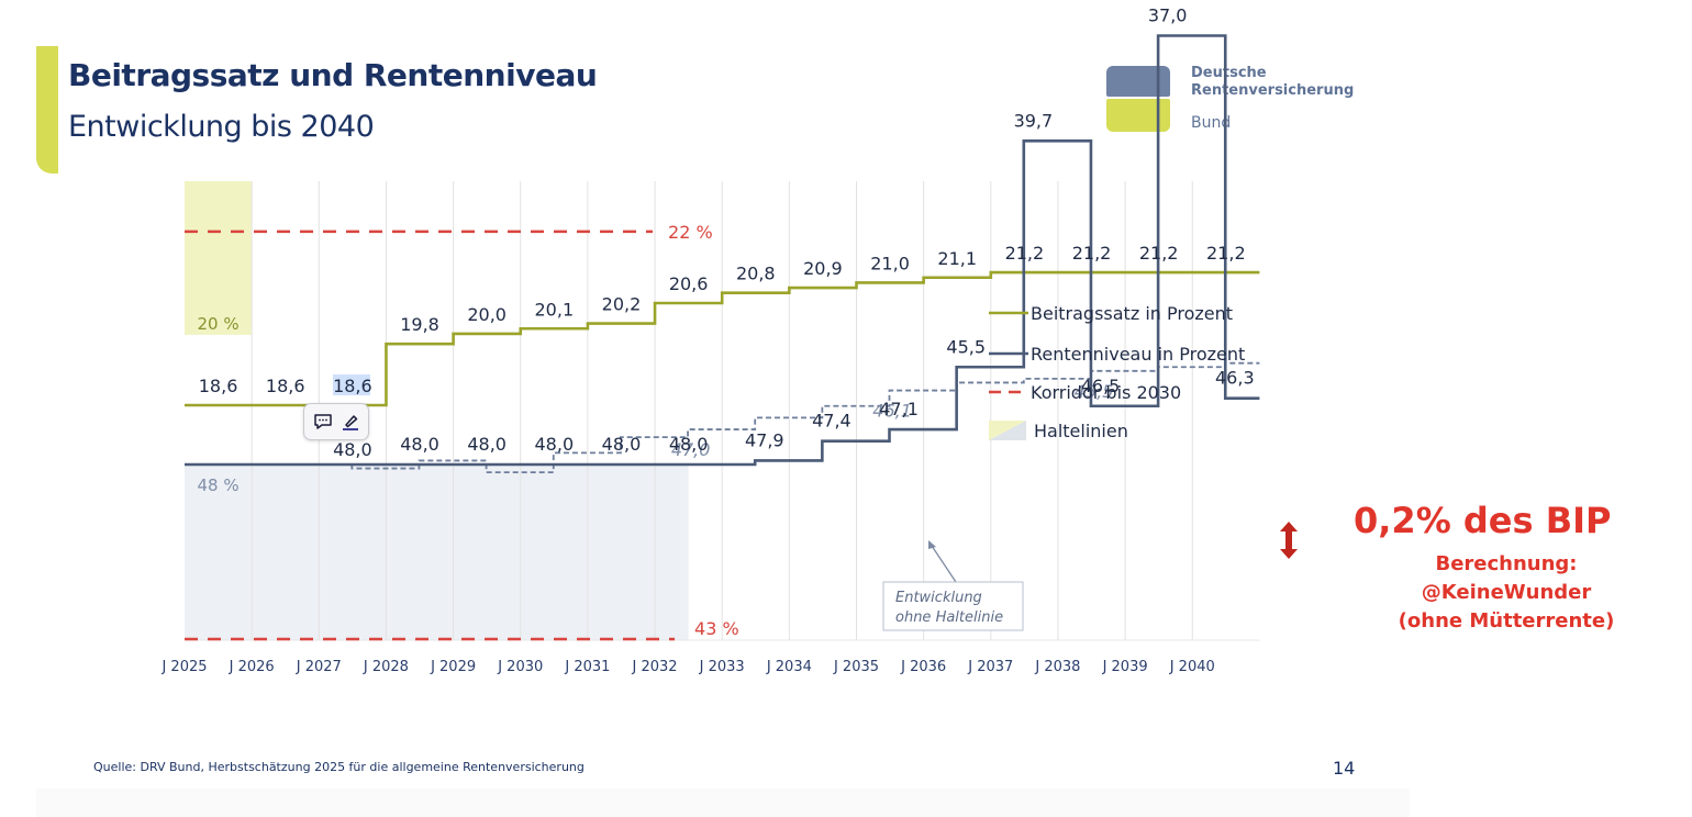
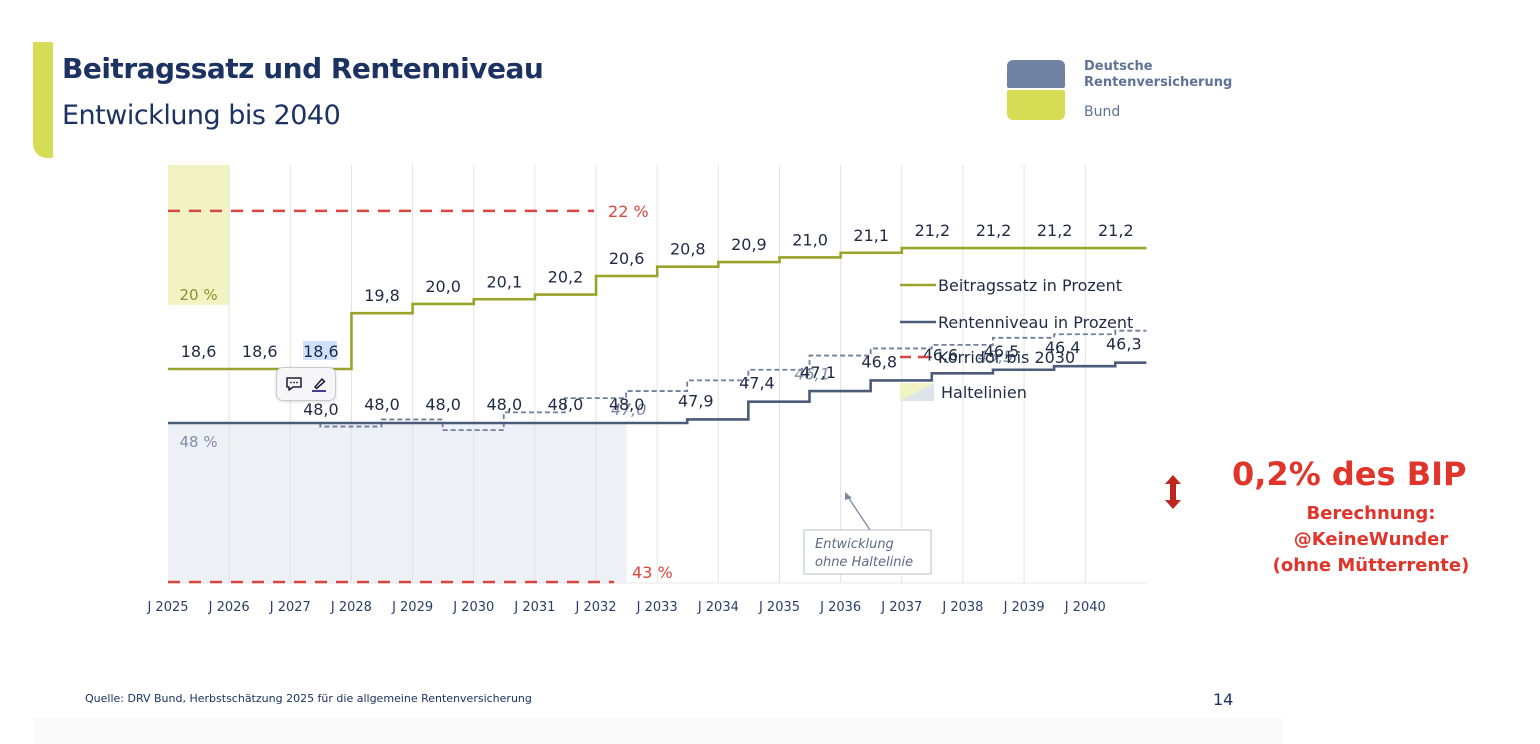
Rentenniveau in Prozent/J 2036: 45,5 -> 46,8
Rentenniveau in Prozent/J 2037: 39,7 -> 46,6
Rentenniveau in Prozent/J 2039: 37,0 -> 46,4
